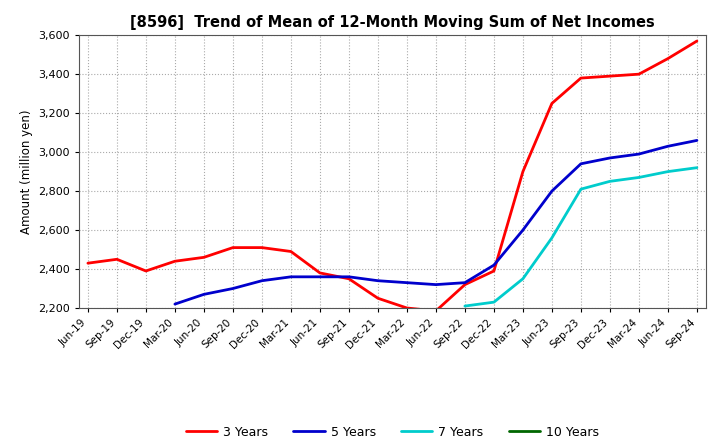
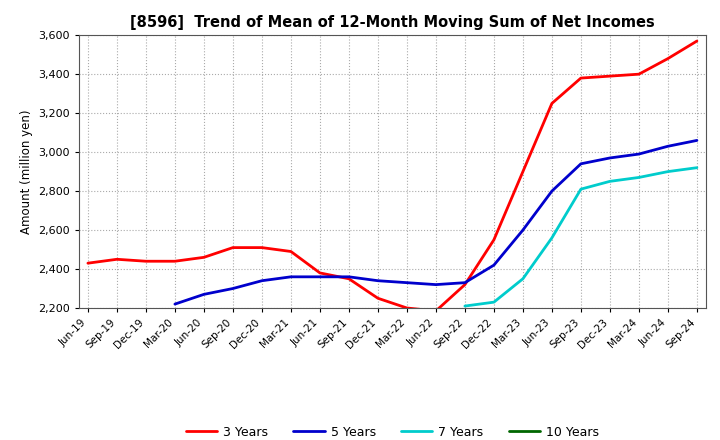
3 Years/Dec-19: 2,390 -> 2,440
3 Years/Dec-22: 2,390 -> 2,550
